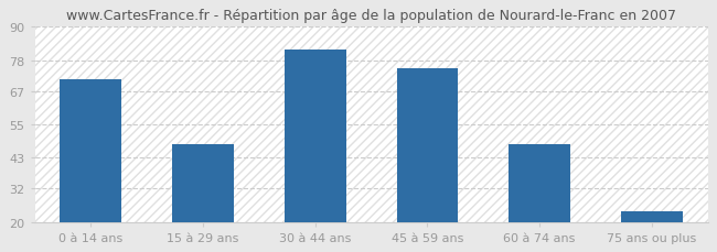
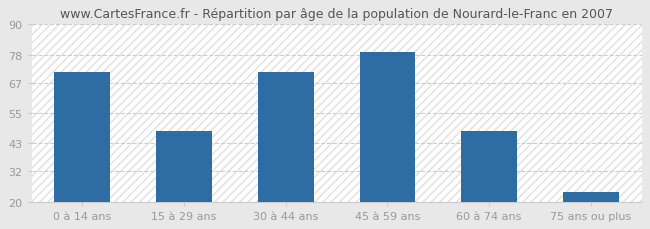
30 à 44 ans: 82 -> 71
45 à 59 ans: 75 -> 79
